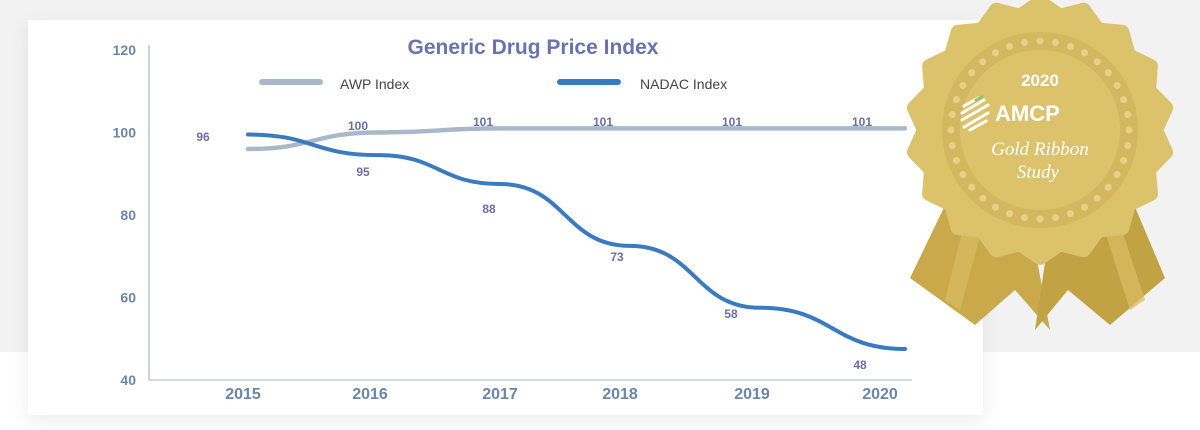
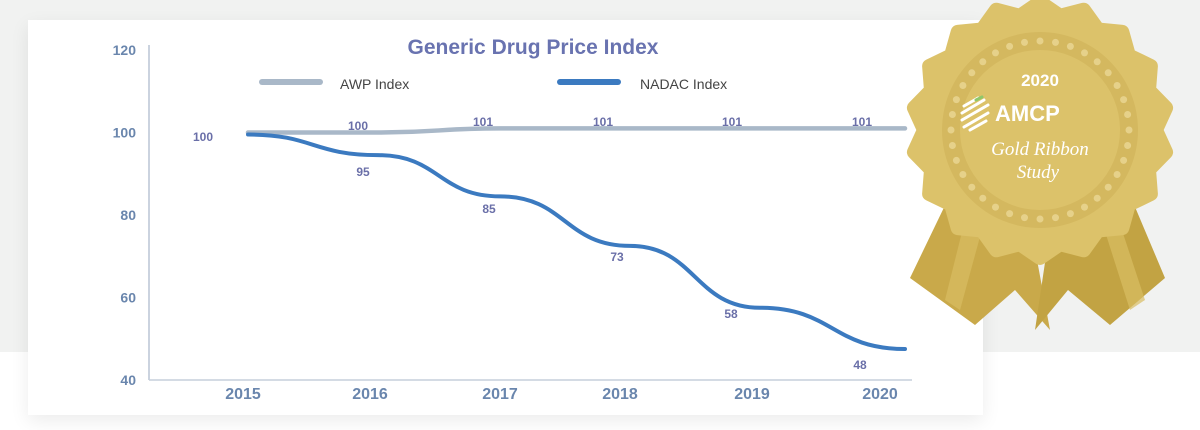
AWP Index/2015: 96 -> 100
NADAC Index/2017: 88 -> 85
